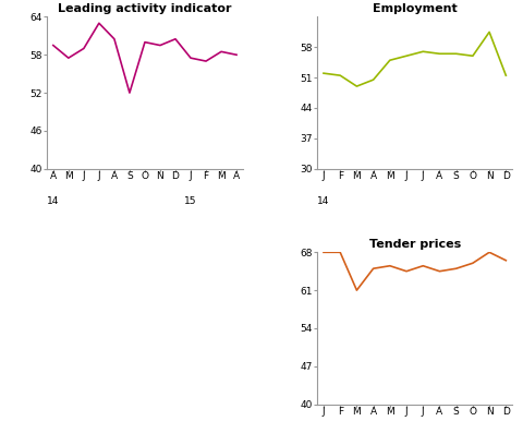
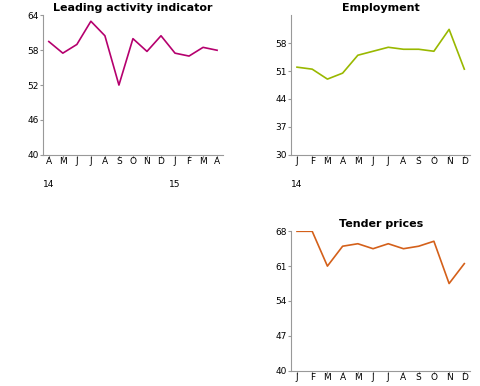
Leading activity indicator/N: 59.5 -> 57.8
Tender prices/N: 68.0 -> 57.5
Tender prices/D: 66.5 -> 61.5
